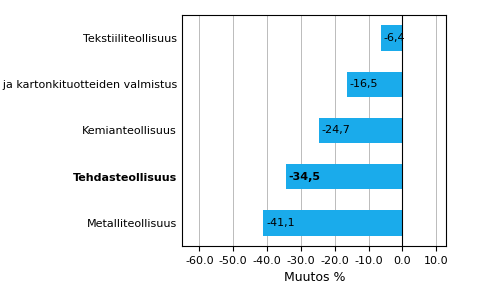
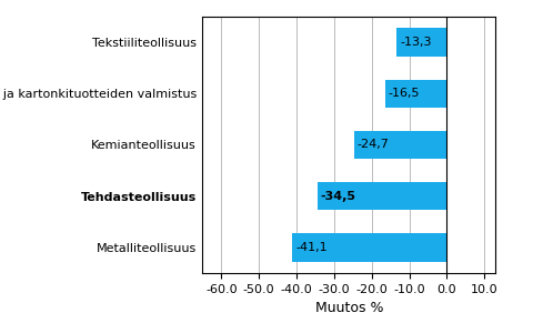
Tekstiiliteollisuus: -6,4 -> -13,3
